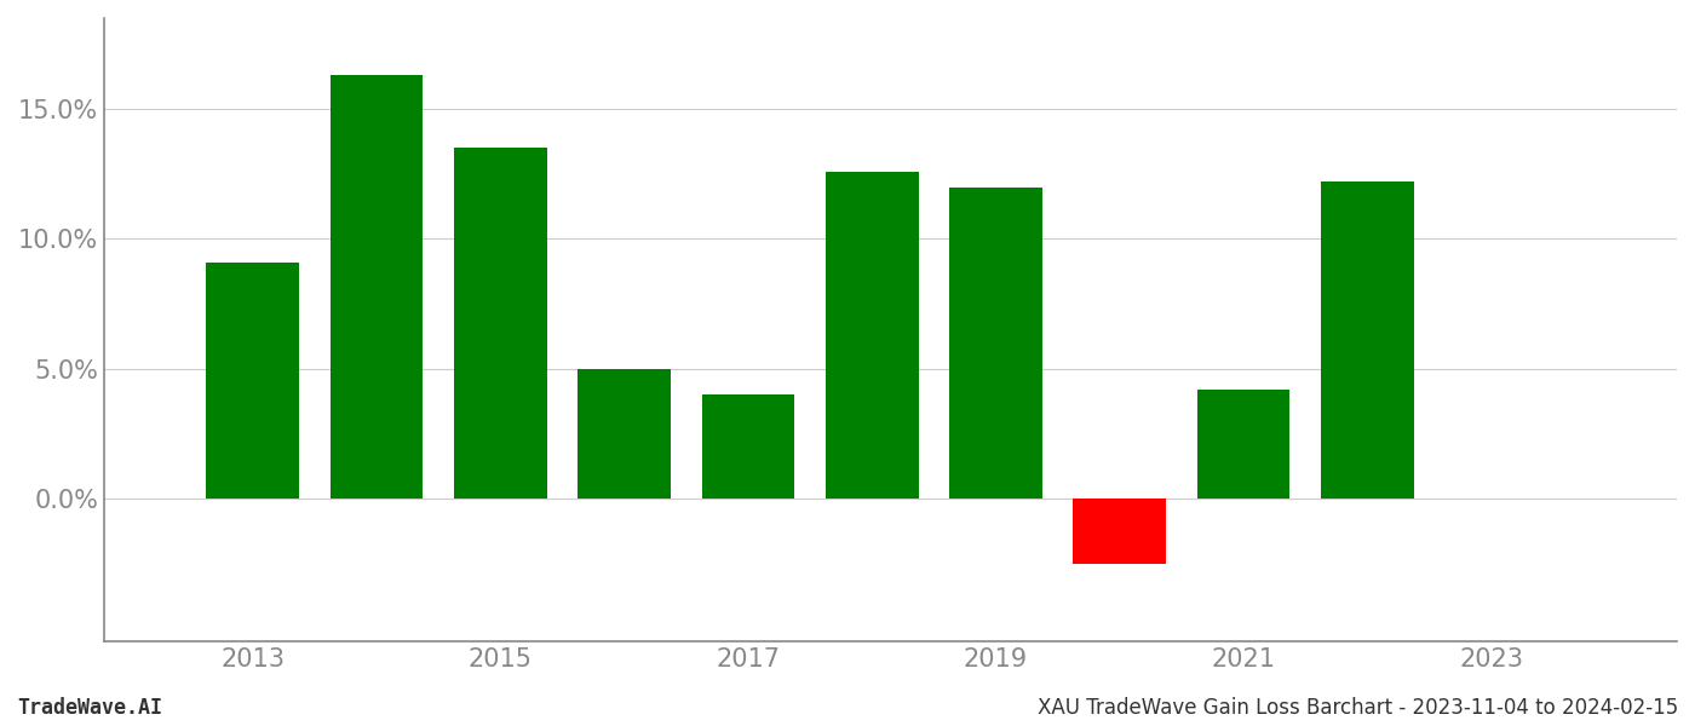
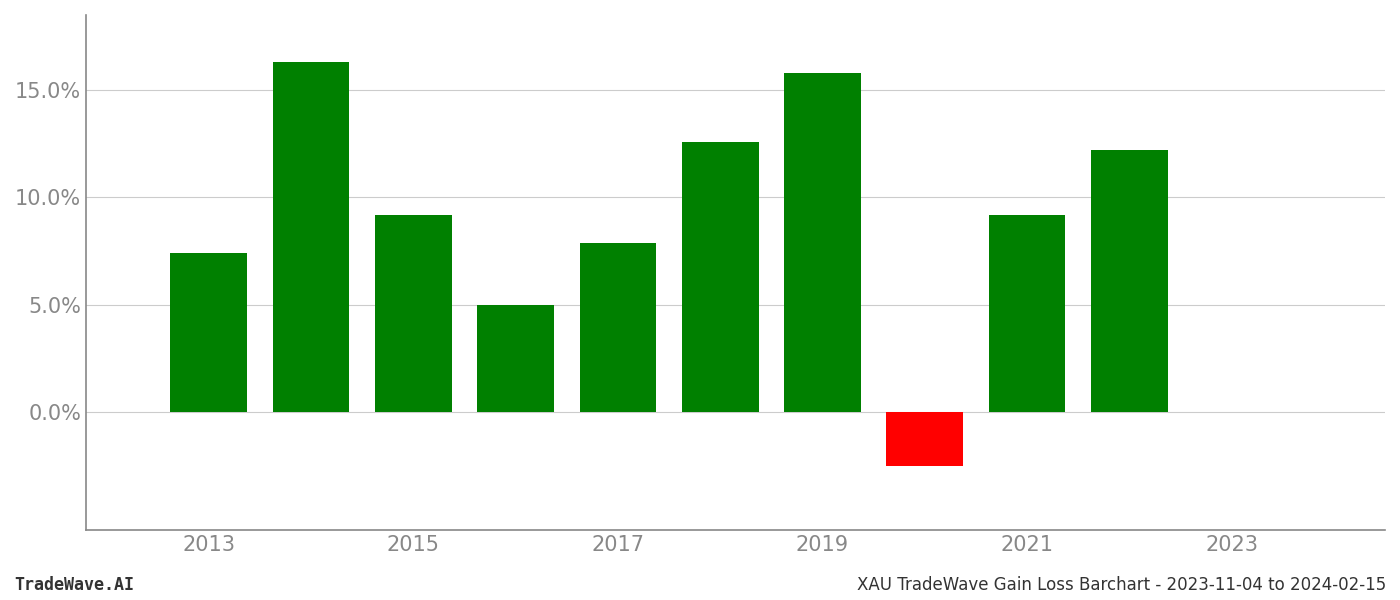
2013: 9.1% -> 7.4%
2015: 13.5% -> 9.2%
2017: 4.0% -> 7.9%
2019: 12.0% -> 15.8%
2021: 4.2% -> 9.2%
